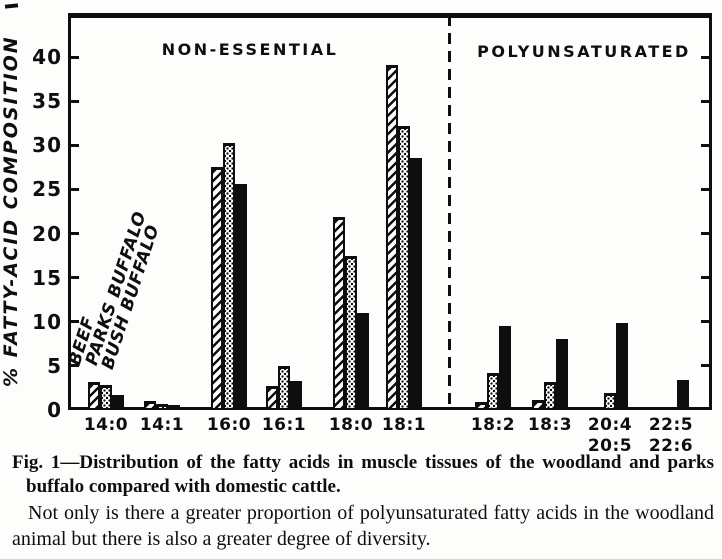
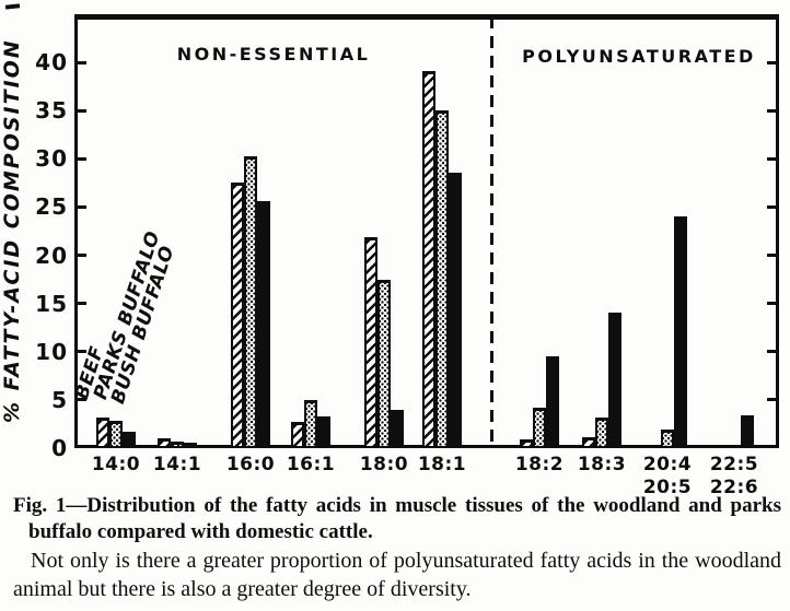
BUSH BUFFALO/18:0: 11 -> 4
PARKS BUFFALO/18:1: 32 -> 35
BUSH BUFFALO/18:3: 8 -> 14
BUSH BUFFALO/20:4 20:5: 10 -> 24
